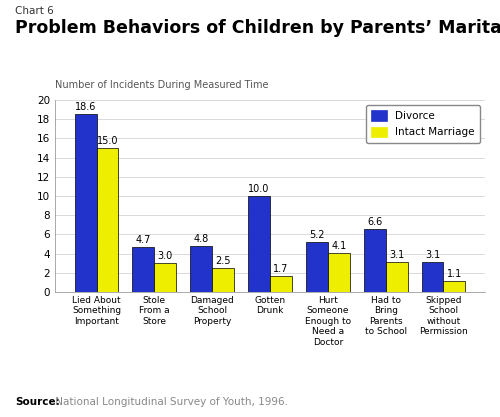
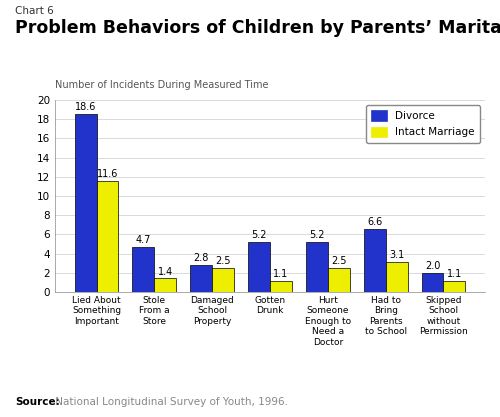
Intact Marriage/Lied About Something Important: 15.0 -> 11.6
Intact Marriage/Stole From a Store: 3.0 -> 1.4
Divorce/Damaged School Property: 4.8 -> 2.8
Divorce/Gotten Drunk: 10.0 -> 5.2
Intact Marriage/Gotten Drunk: 1.7 -> 1.1
Intact Marriage/Hurt Someone Enough to Need a Doctor: 4.1 -> 2.5
Divorce/Skipped School without Permission: 3.1 -> 2.0
